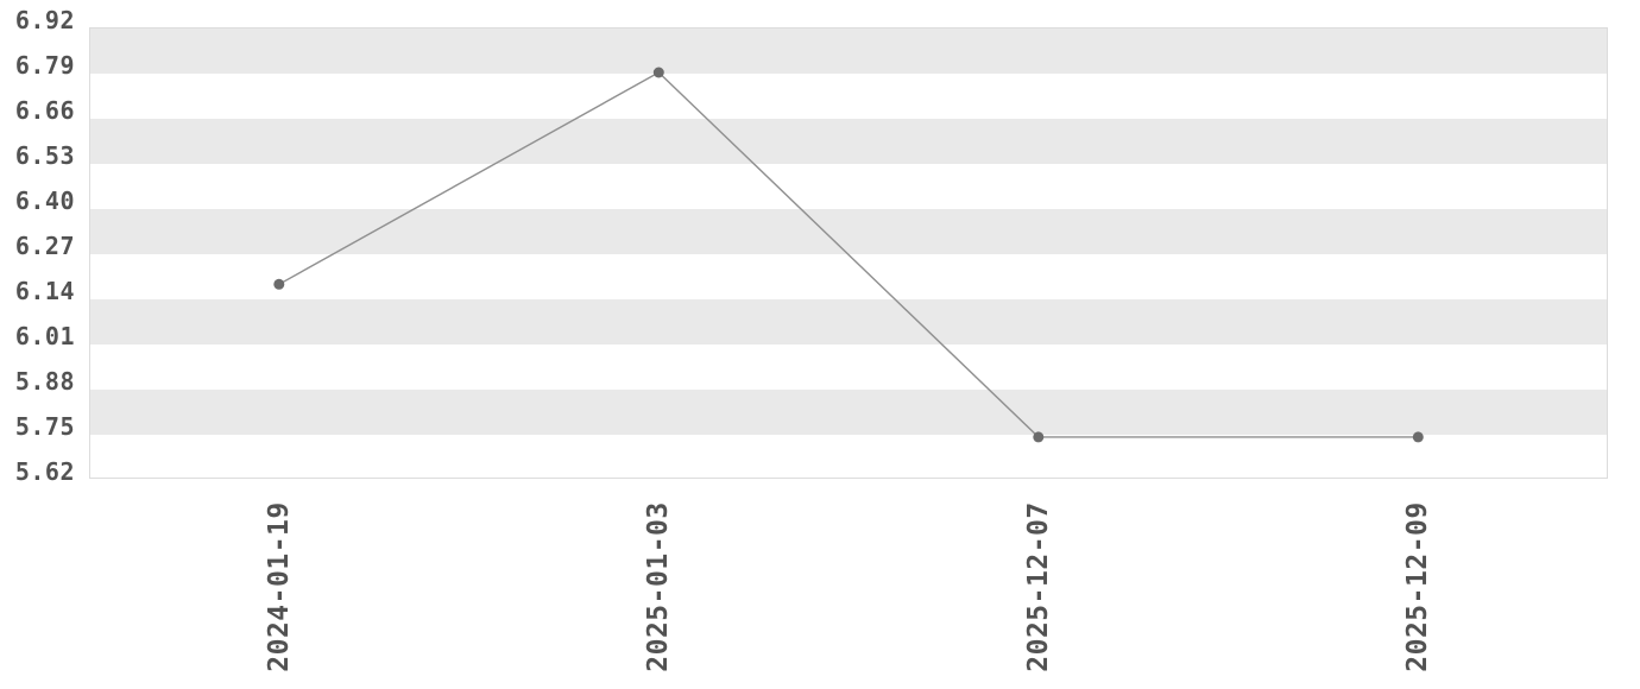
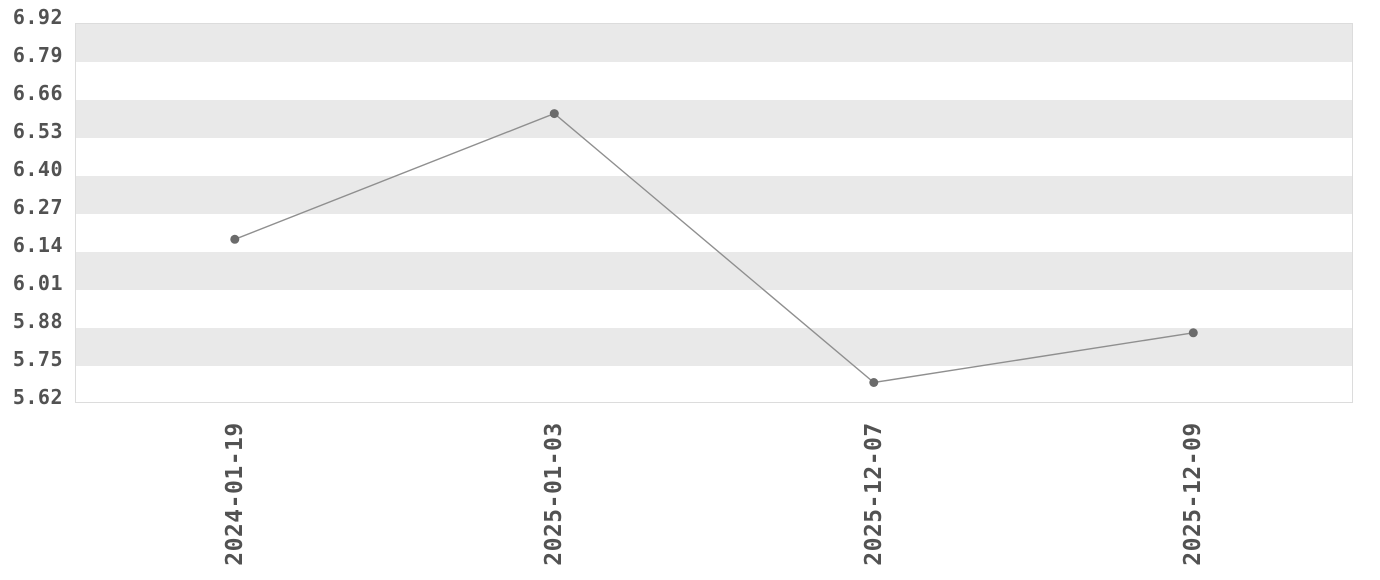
2025-01-03: 6.79 -> 6.61
2025-12-07: 5.74 -> 5.69
2025-12-09: 5.74 -> 5.86
